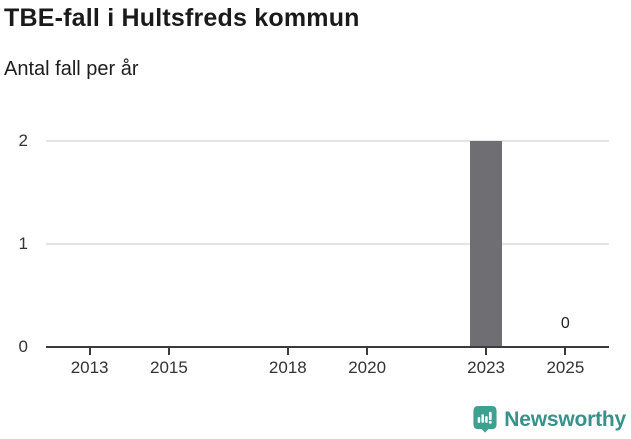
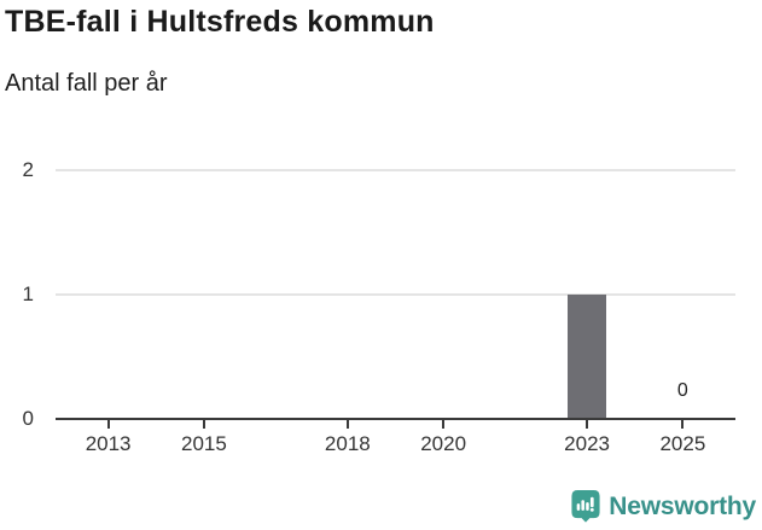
2023: 2 -> 1
